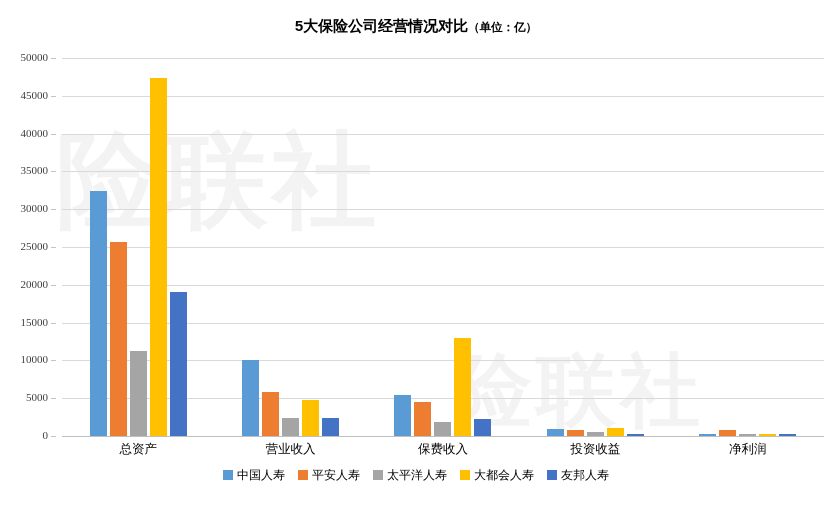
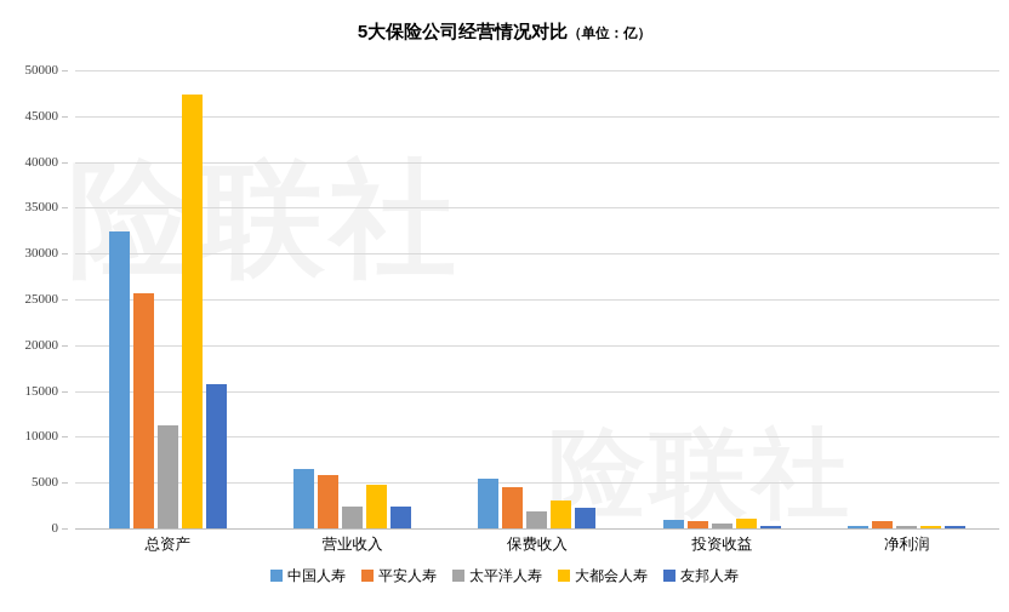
友邦人寿/总资产: 19000 -> 16000
中国人寿/营业收入: 10000 -> 6000
大都会人寿/保费收入: 13000 -> 3000
